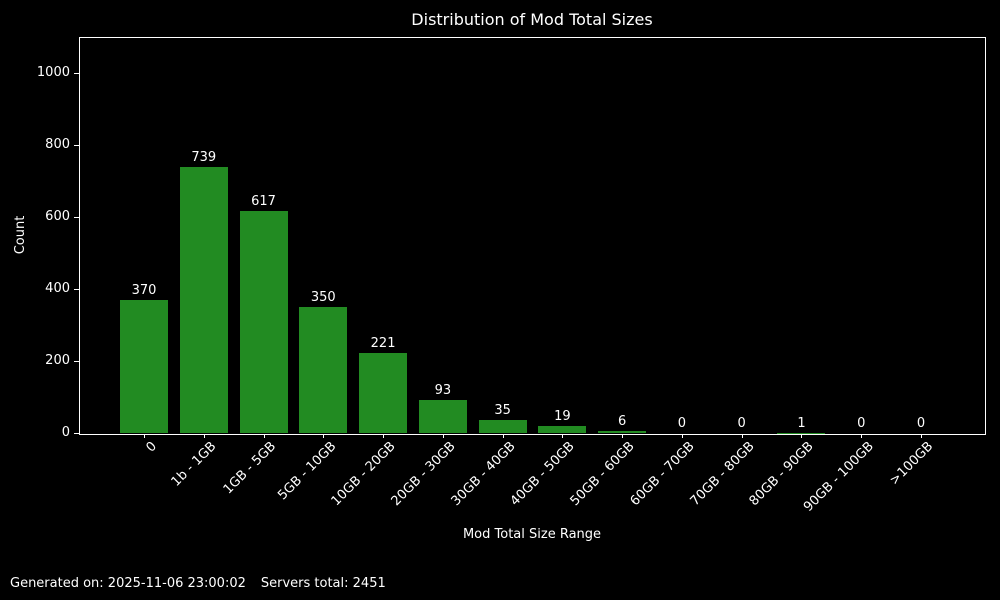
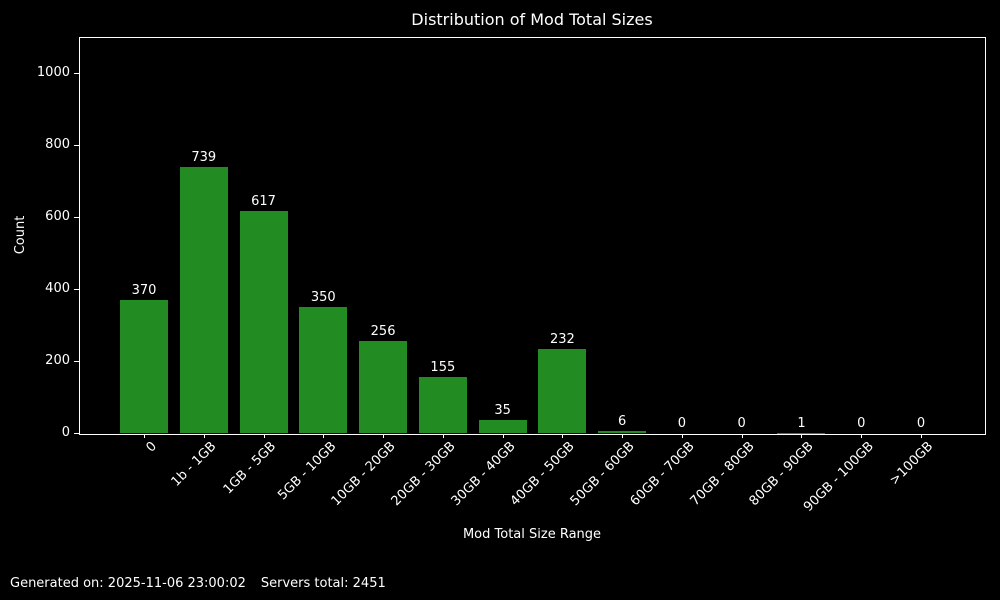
10GB - 20GB: 221 -> 256
20GB - 30GB: 93 -> 155
40GB - 50GB: 19 -> 232
